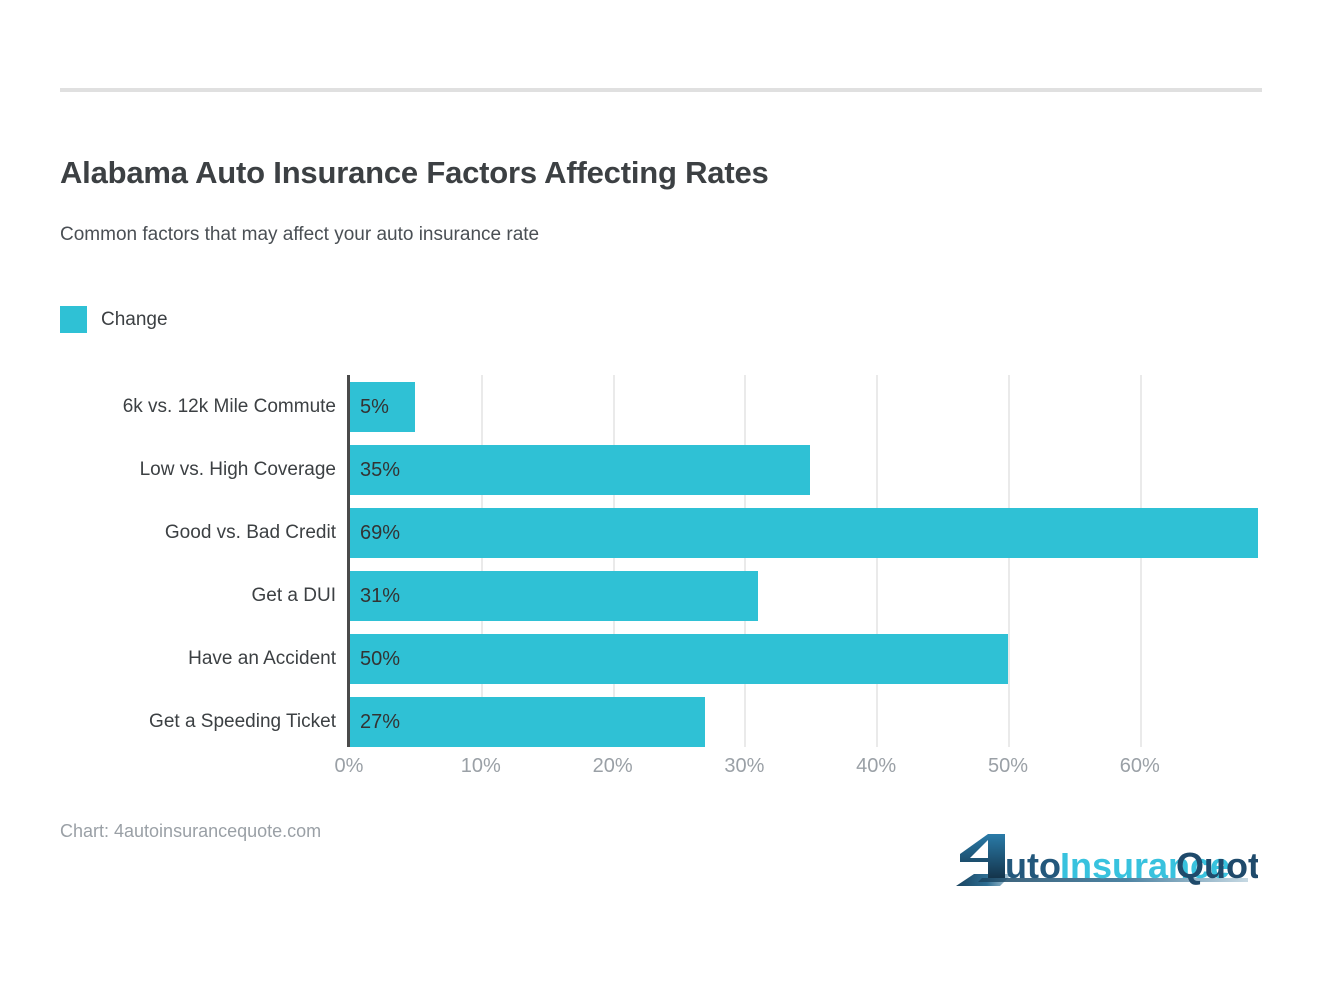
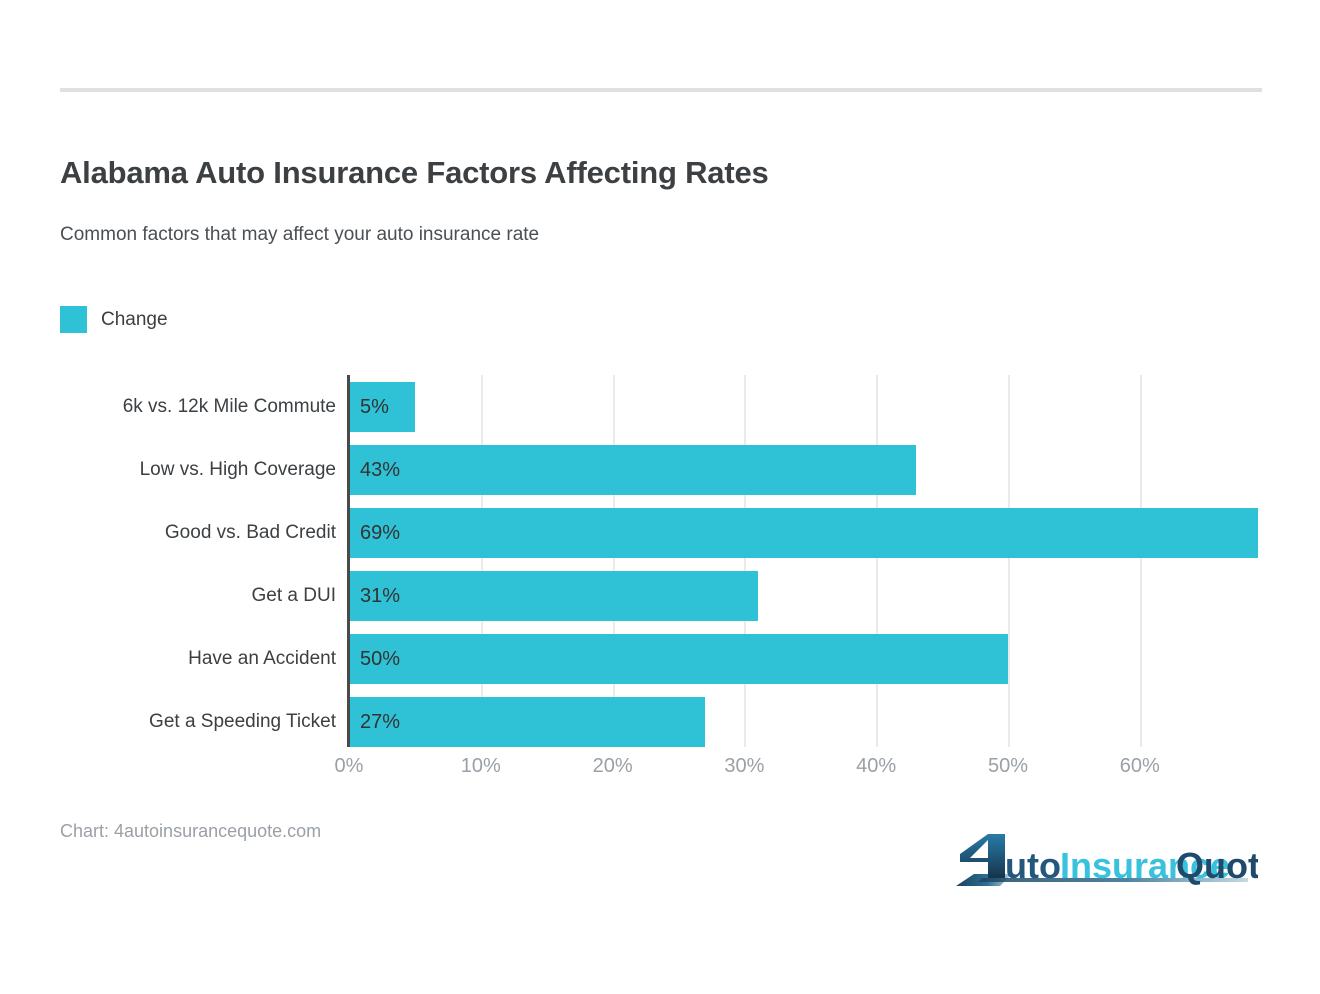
Low vs. High Coverage: 35% -> 43%
